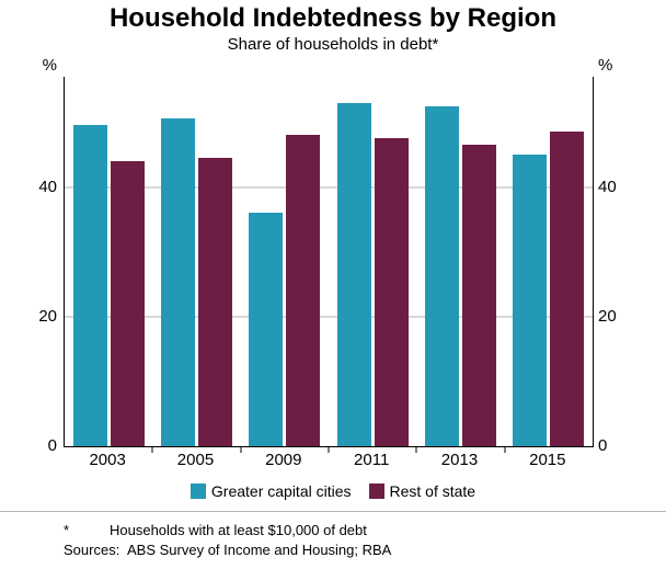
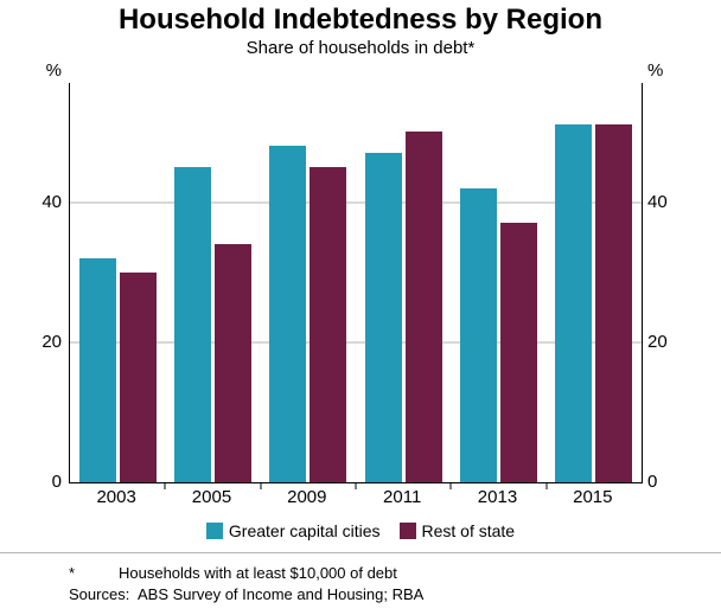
Greater capital cities/2003: 50 -> 32
Rest of state/2003: 44 -> 30
Greater capital cities/2005: 50 -> 45
Rest of state/2005: 44 -> 34
Greater capital cities/2009: 36 -> 48
Rest of state/2009: 48 -> 45
Greater capital cities/2011: 53 -> 47
Rest of state/2011: 48 -> 50
Greater capital cities/2013: 52 -> 42
Rest of state/2013: 46 -> 37
Greater capital cities/2015: 45 -> 51
Rest of state/2015: 48 -> 51
